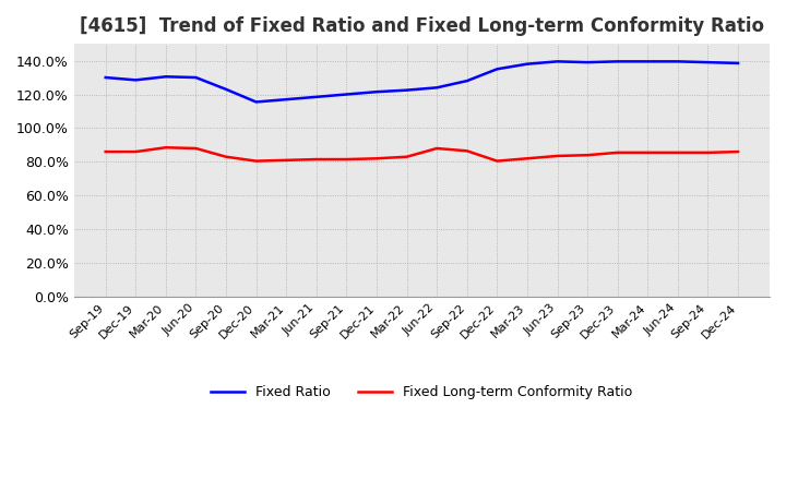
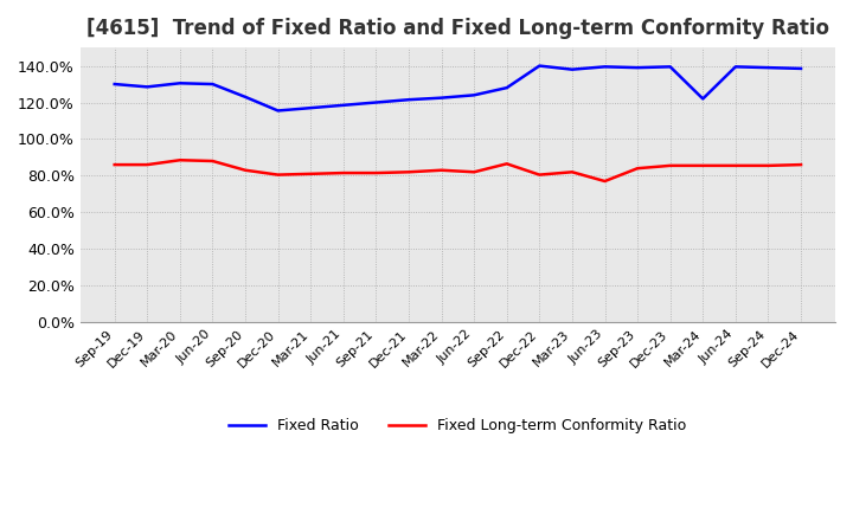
Fixed Long-term Conformity Ratio/Jun-22: 88% -> 82%
Fixed Ratio/Dec-22: 135% -> 140%
Fixed Long-term Conformity Ratio/Jun-23: 84% -> 77%
Fixed Ratio/Mar-24: 140% -> 122%
